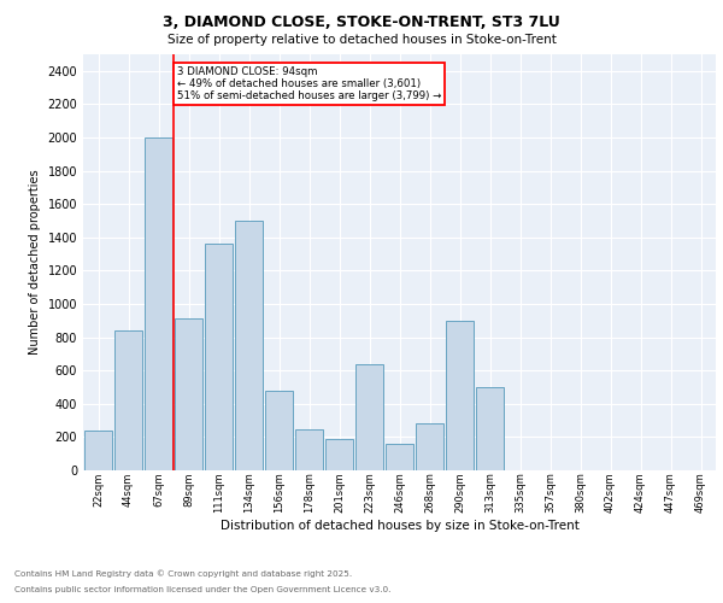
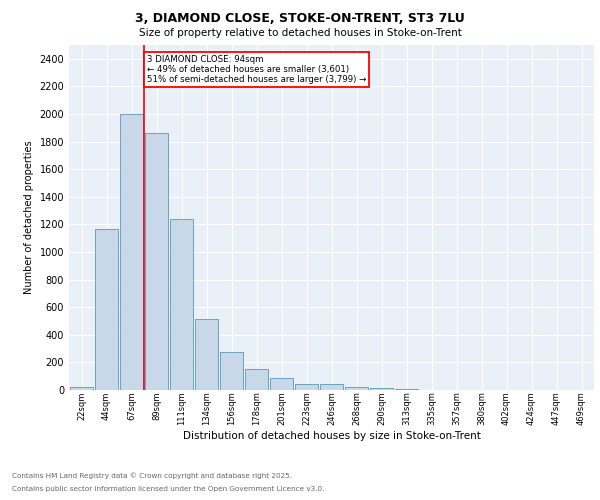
22sqm: 240 -> 20
44sqm: 840 -> 1170
89sqm: 910 -> 1860
111sqm: 1360 -> 1240
134sqm: 1500 -> 520
156sqm: 480 -> 280
178sqm: 250 -> 150
201sqm: 190 -> 90
223sqm: 640 -> 40
246sqm: 160 -> 40
268sqm: 280 -> 20
290sqm: 900 -> 20
313sqm: 500 -> 0
